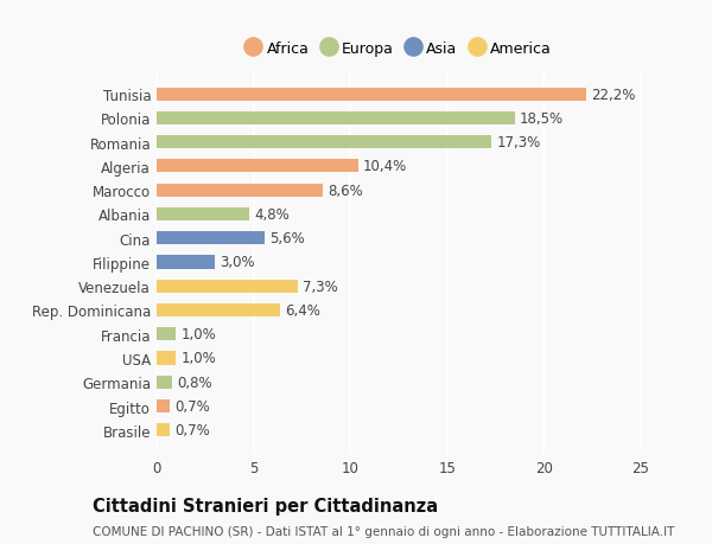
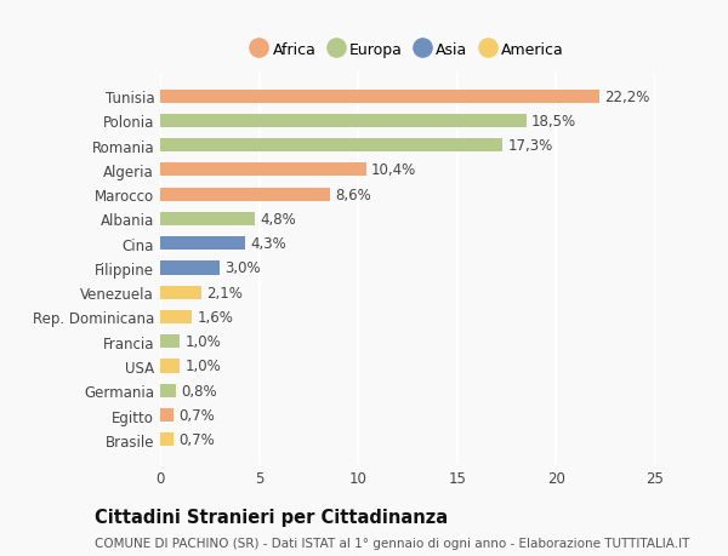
Cina: 5,6% -> 4,3%
Venezuela: 7,3% -> 2,1%
Rep. Dominicana: 6,4% -> 1,6%
